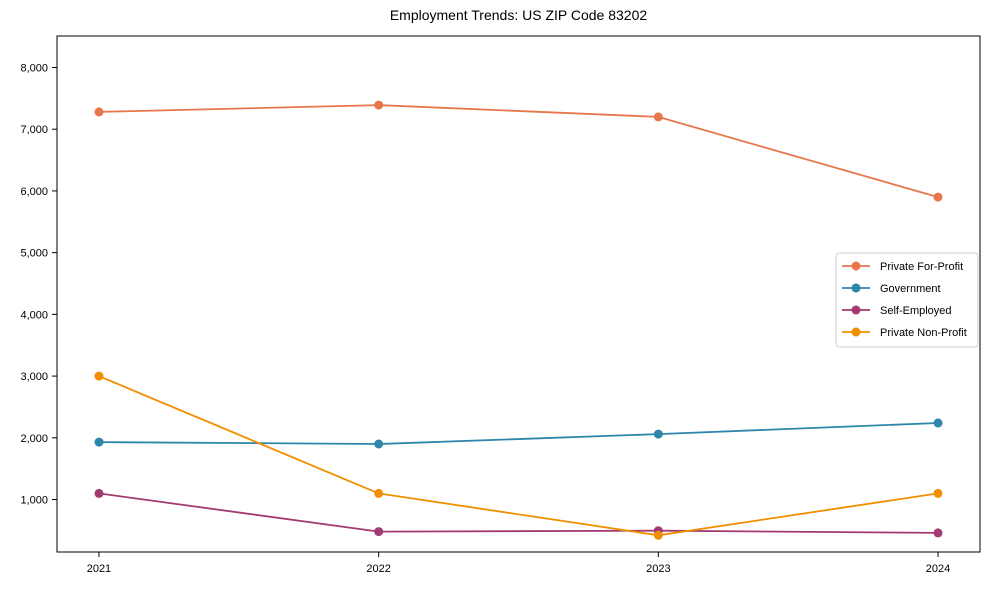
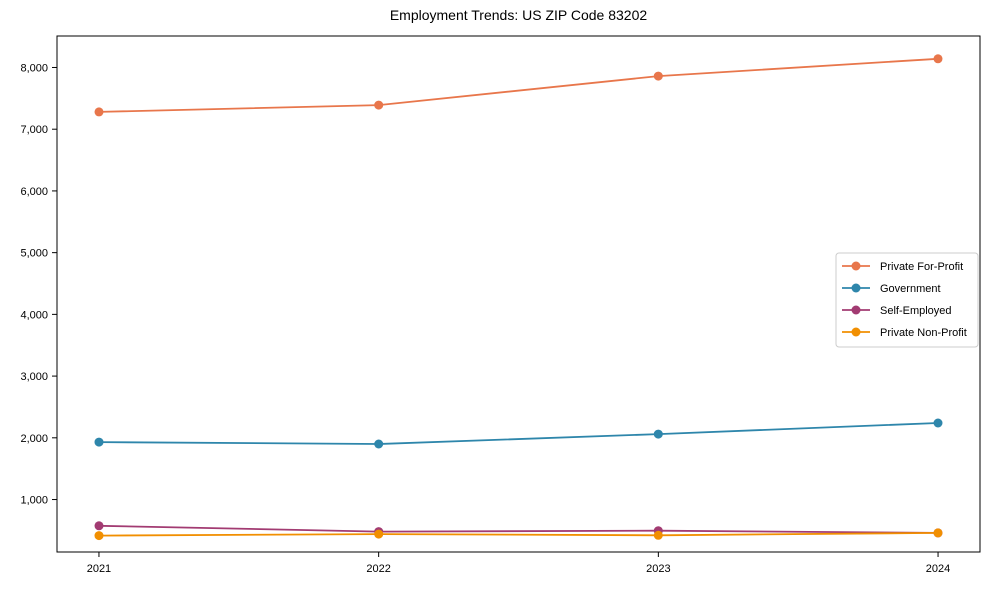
Self-Employed/2021: 1100 -> 600
Private Non-Profit/2021: 3000 -> 400
Private Non-Profit/2022: 1100 -> 400
Private For-Profit/2023: 7200 -> 7900
Private For-Profit/2024: 5900 -> 8100
Private Non-Profit/2024: 1100 -> 500
